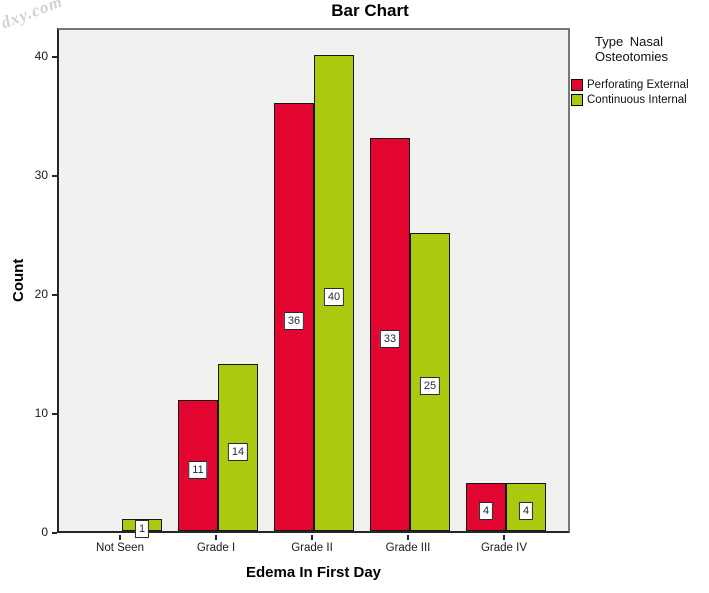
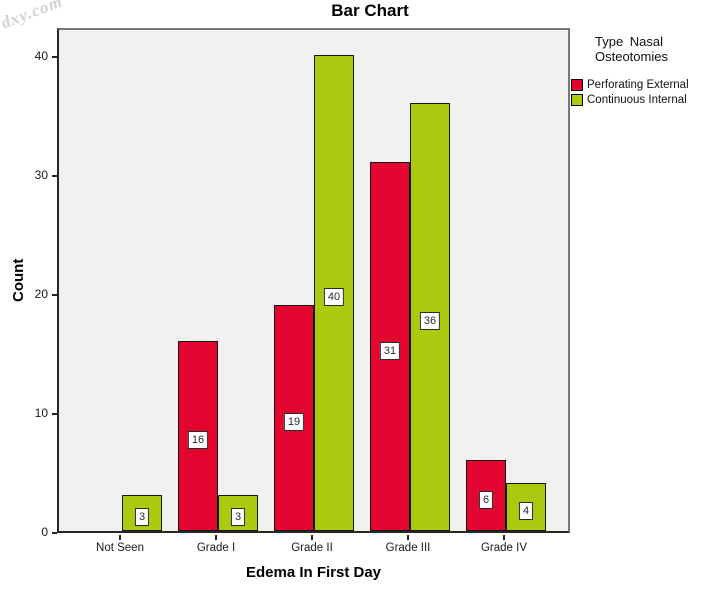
Continuous Internal/Not Seen: 1 -> 3
Perforating External/Grade I: 11 -> 16
Continuous Internal/Grade I: 14 -> 3
Perforating External/Grade II: 36 -> 19
Perforating External/Grade III: 33 -> 31
Continuous Internal/Grade III: 25 -> 36
Perforating External/Grade IV: 4 -> 6
